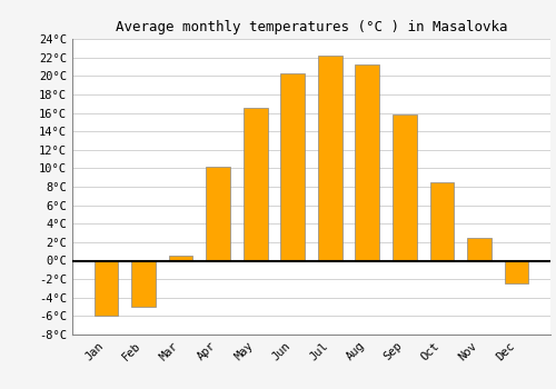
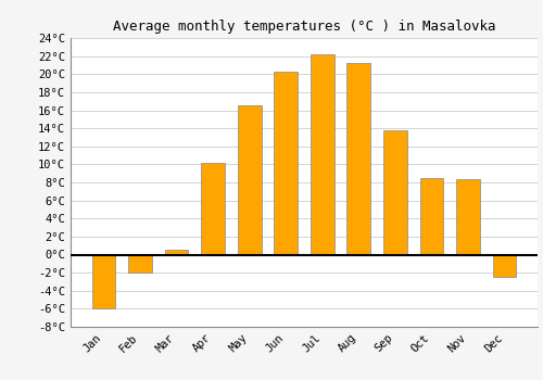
Feb: -5.0°C -> -2.0°C
Sep: 15.8°C -> 13.8°C
Nov: 2.5°C -> 8.4°C
